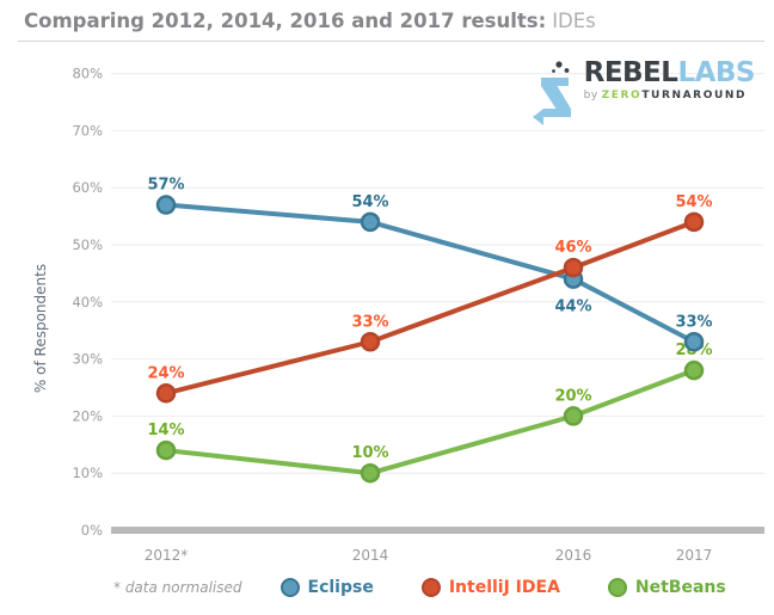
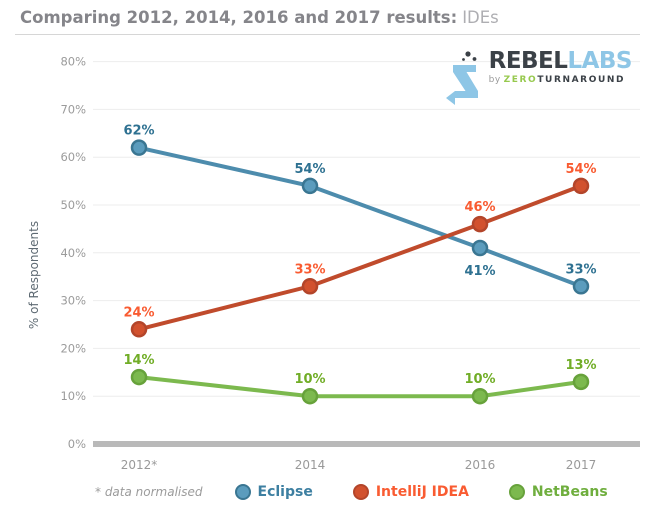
Eclipse/2012*: 57% -> 62%
Eclipse/2016: 44% -> 41%
NetBeans/2016: 20% -> 10%
NetBeans/2017: 28% -> 13%
